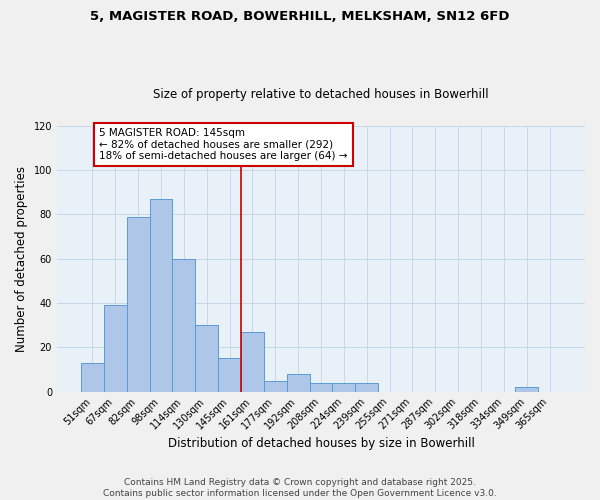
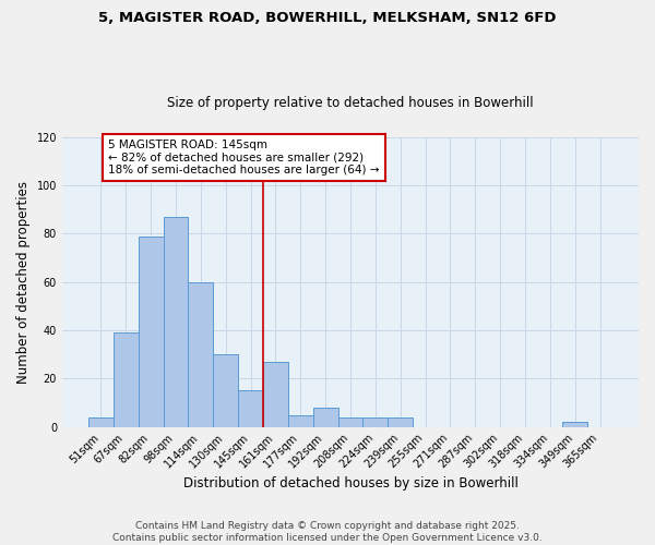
51sqm: 13 -> 4
